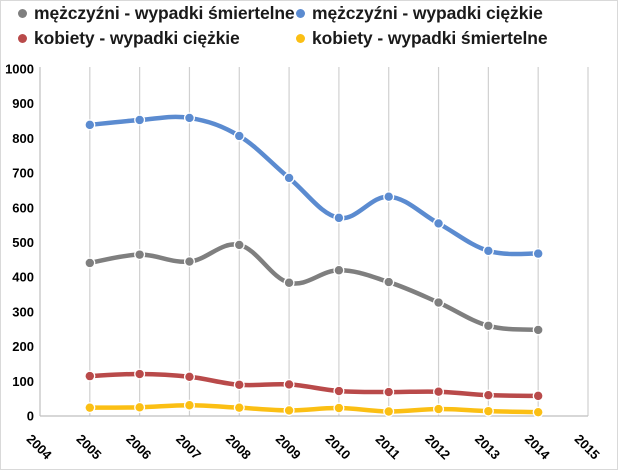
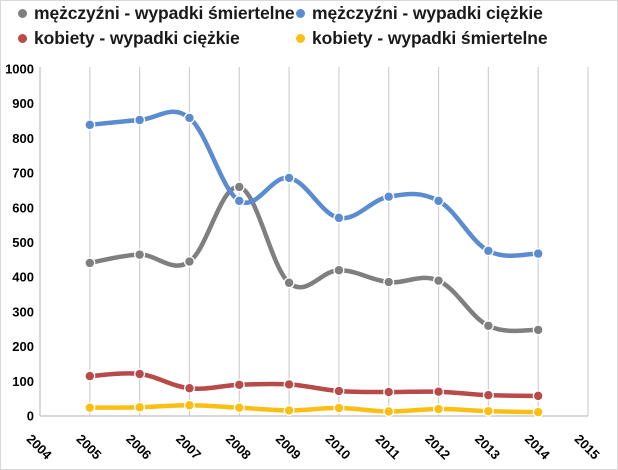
kobiety - wypadki ciężkie/2007: 110 -> 80
mężczyźni - wypadki śmiertelne/2008: 490 -> 660
mężczyźni - wypadki ciężkie/2008: 810 -> 620
mężczyźni - wypadki śmiertelne/2012: 330 -> 390
mężczyźni - wypadki ciężkie/2012: 560 -> 620
